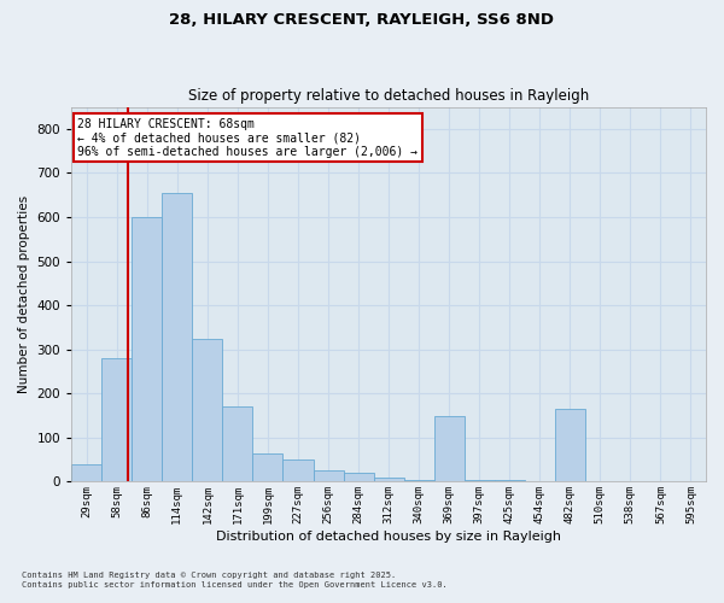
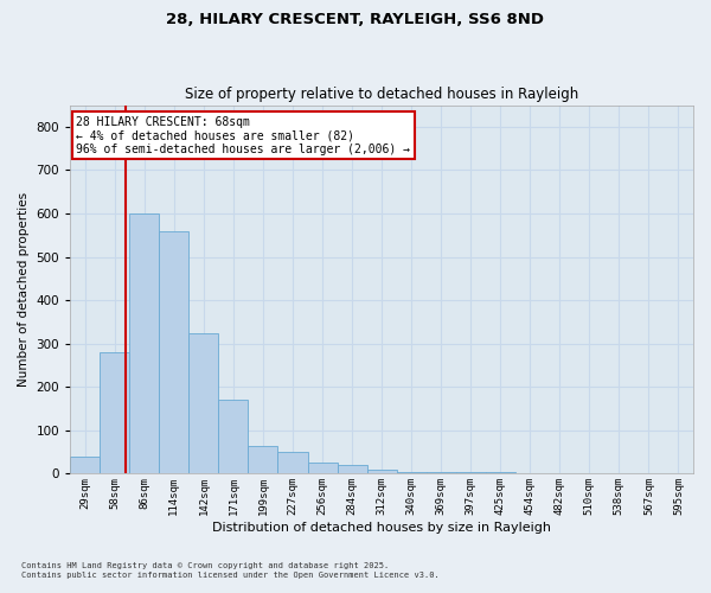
114sqm: 655 -> 560
369sqm: 150 -> 5
482sqm: 165 -> 2
